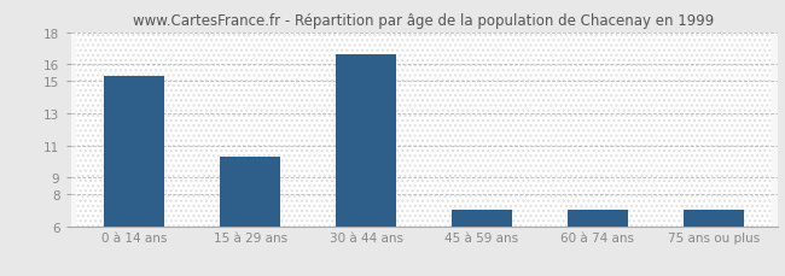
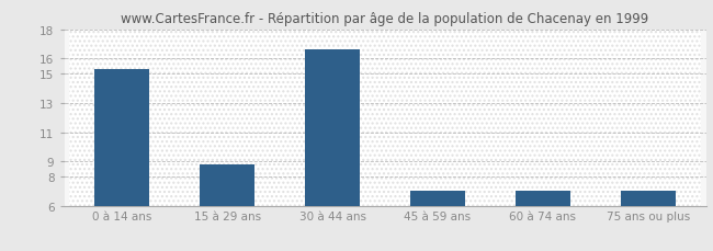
15 à 29 ans: 10.3 -> 8.8
